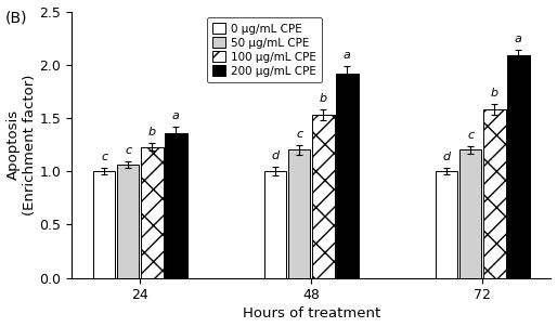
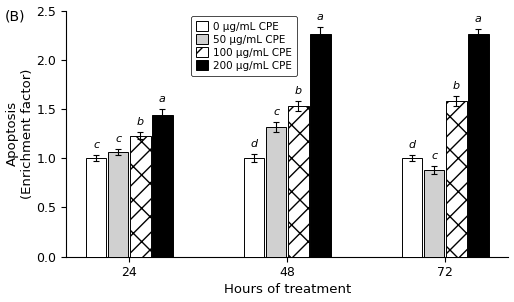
200 μg/mL CPE/24: 1.36 -> 1.44
50 μg/mL CPE/48: 1.20 -> 1.32
200 μg/mL CPE/48: 1.92 -> 2.26
50 μg/mL CPE/72: 1.20 -> 0.88
200 μg/mL CPE/72: 2.09 -> 2.26
